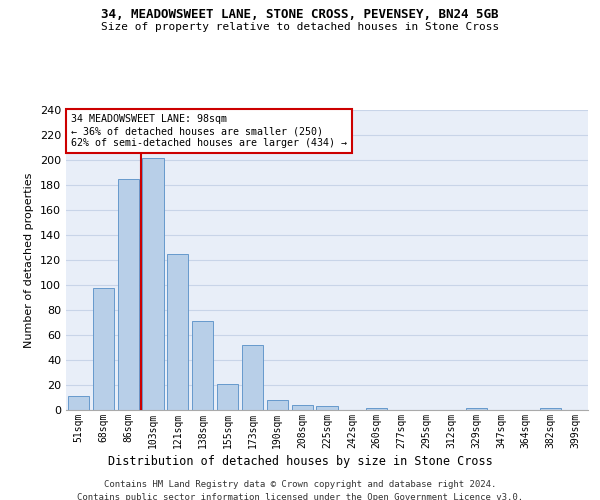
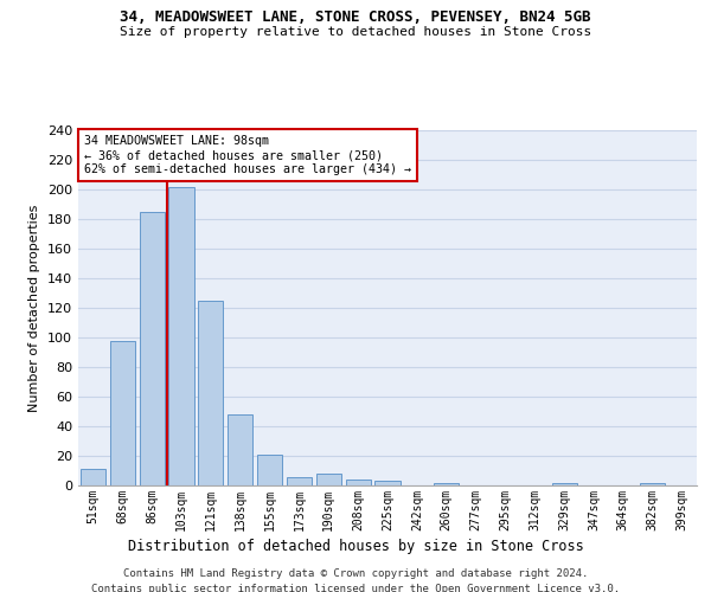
138sqm: 71 -> 48
173sqm: 52 -> 6
